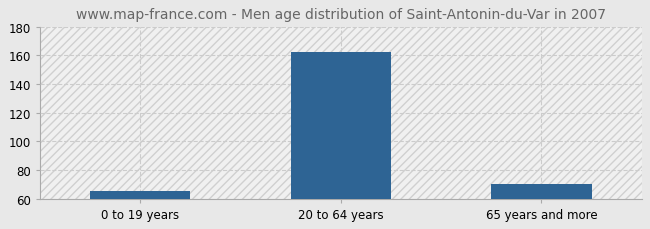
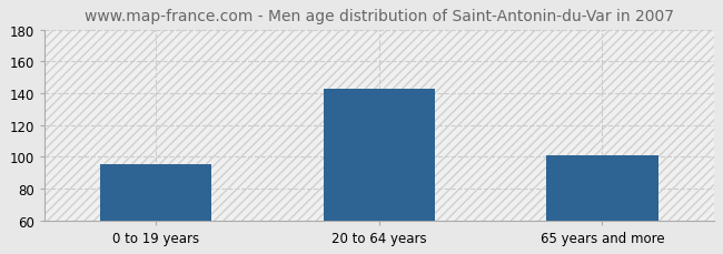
0 to 19 years: 65 -> 95
20 to 64 years: 162 -> 143
65 years and more: 70 -> 101
